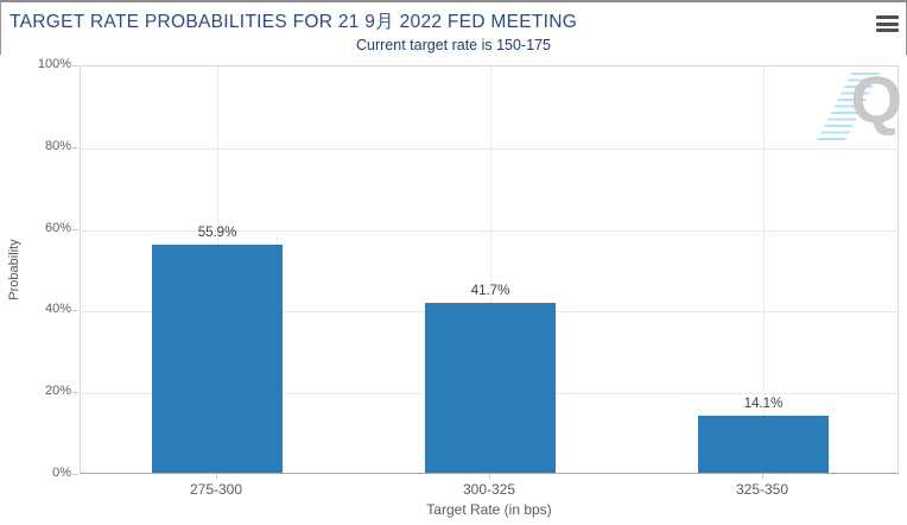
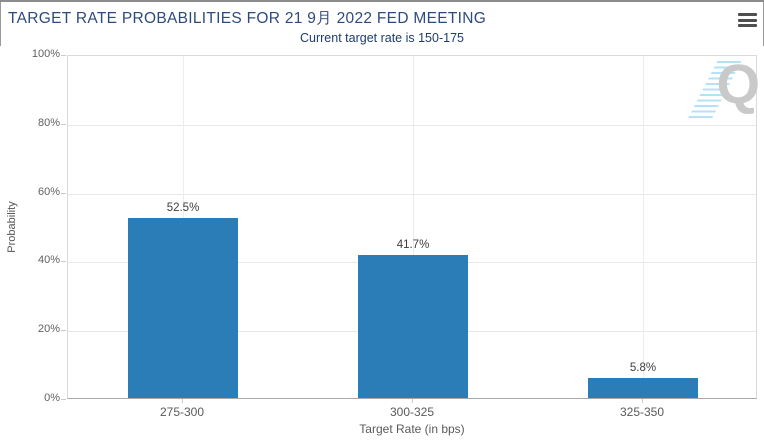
275-300: 55.9% -> 52.5%
325-350: 14.1% -> 5.8%
